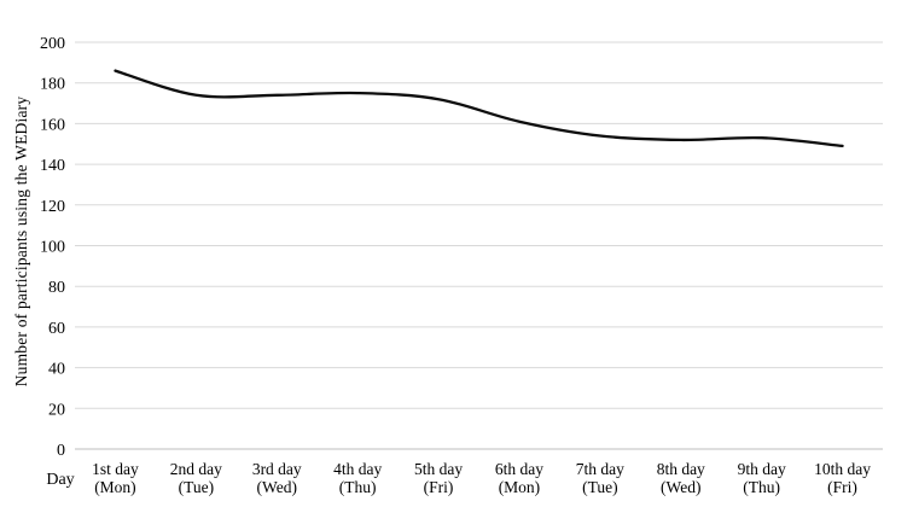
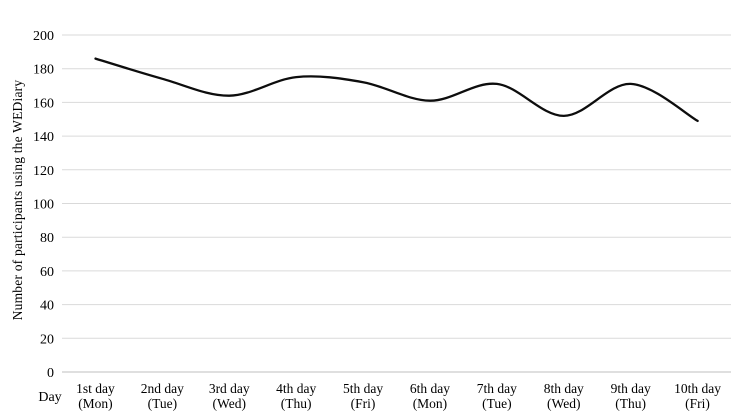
3rd day: 174 -> 164
7th day: 154 -> 171
9th day: 153 -> 171
